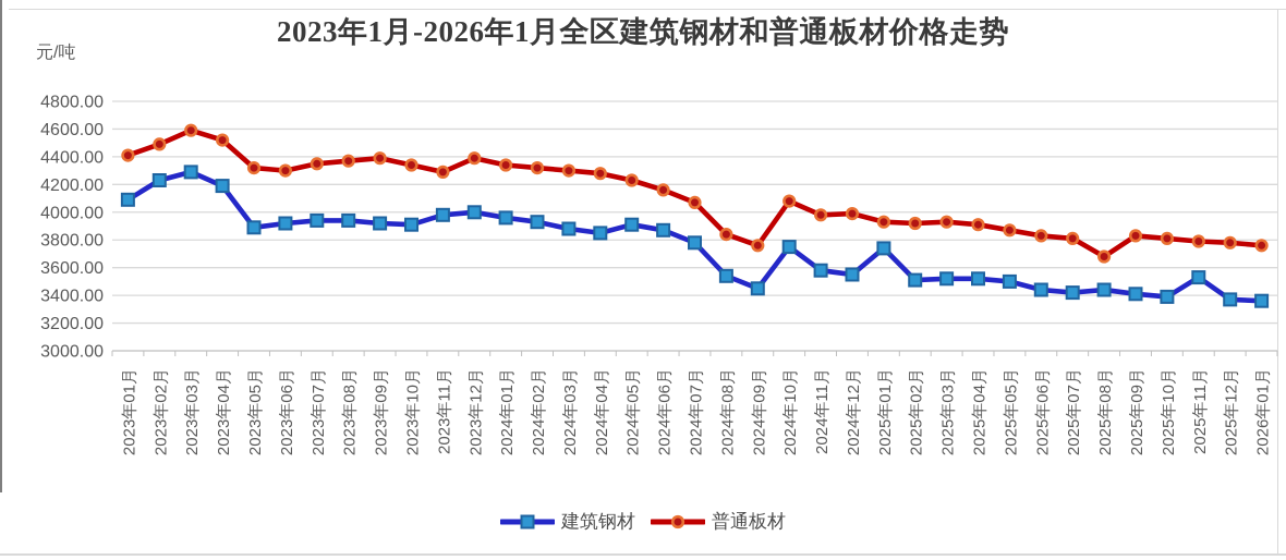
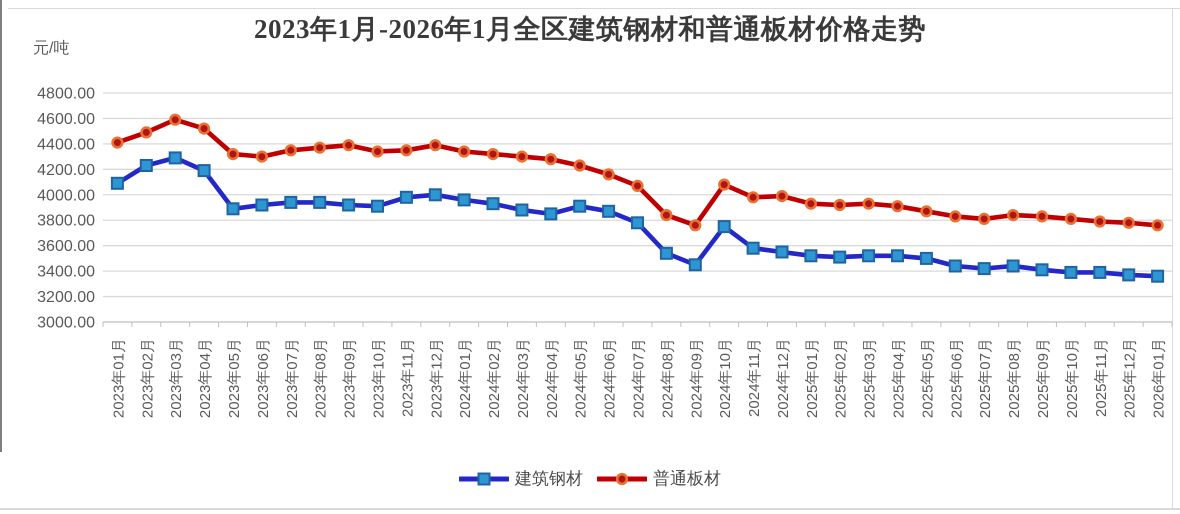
普通板材/2023年11月: 4290 -> 4350
建筑钢材/2025年01月: 3740 -> 3520
普通板材/2025年08月: 3680 -> 3840
建筑钢材/2025年11月: 3530 -> 3390
